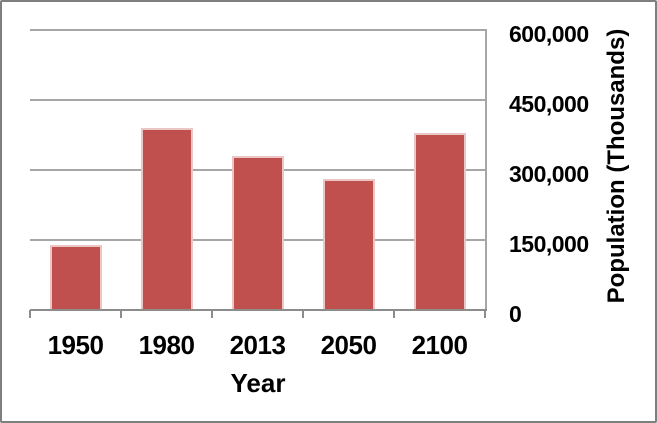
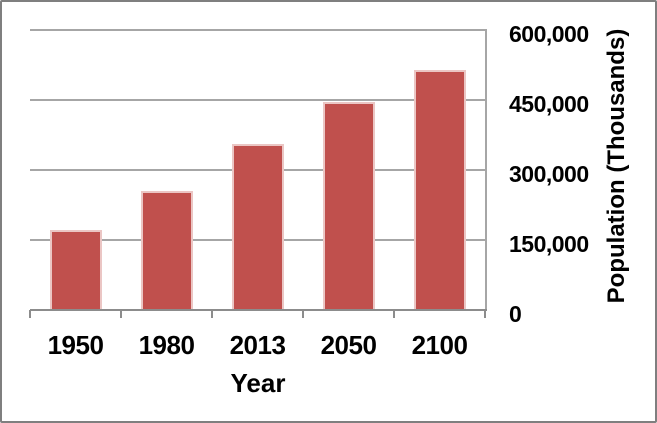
1950: 140000 -> 170000
1980: 390000 -> 260000
2013: 330000 -> 360000
2050: 280000 -> 440000
2100: 380000 -> 510000
